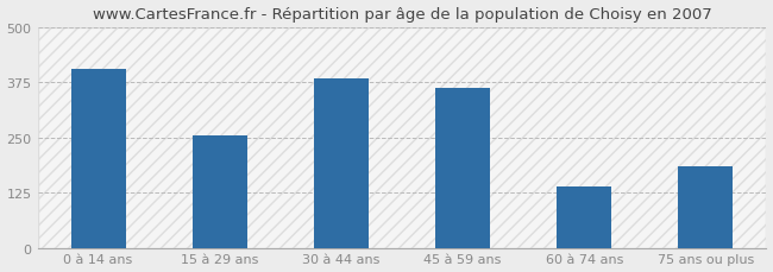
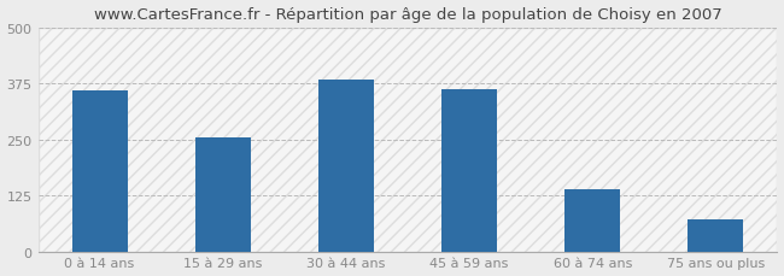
0 à 14 ans: 405 -> 360
75 ans ou plus: 185 -> 72
